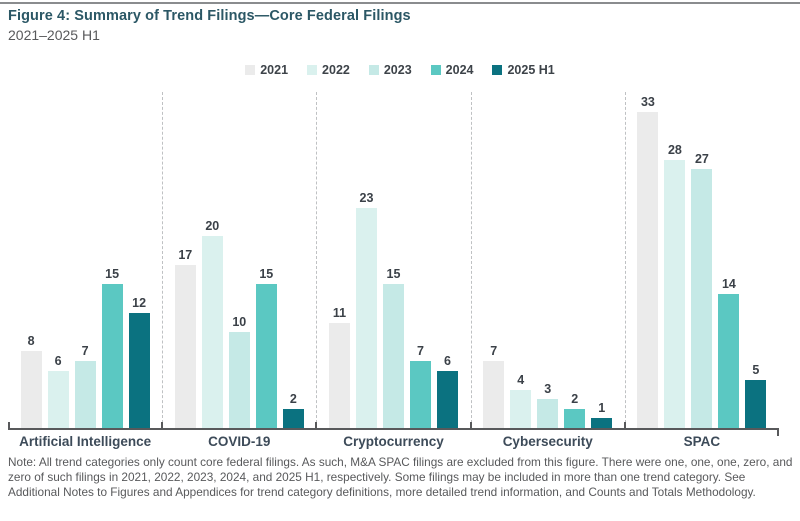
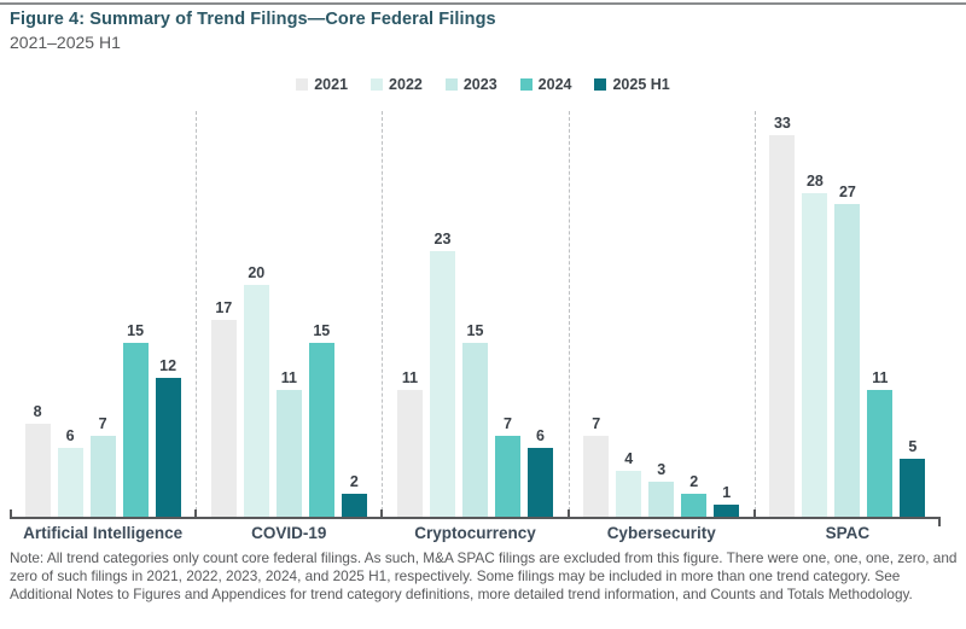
2023/COVID-19: 10 -> 11
2024/SPAC: 14 -> 11
